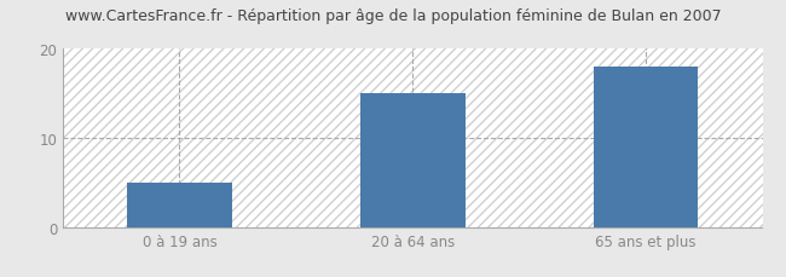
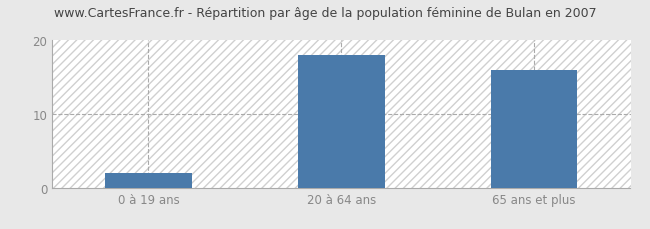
0 à 19 ans: 5 -> 2
20 à 64 ans: 15 -> 18
65 ans et plus: 18 -> 16
